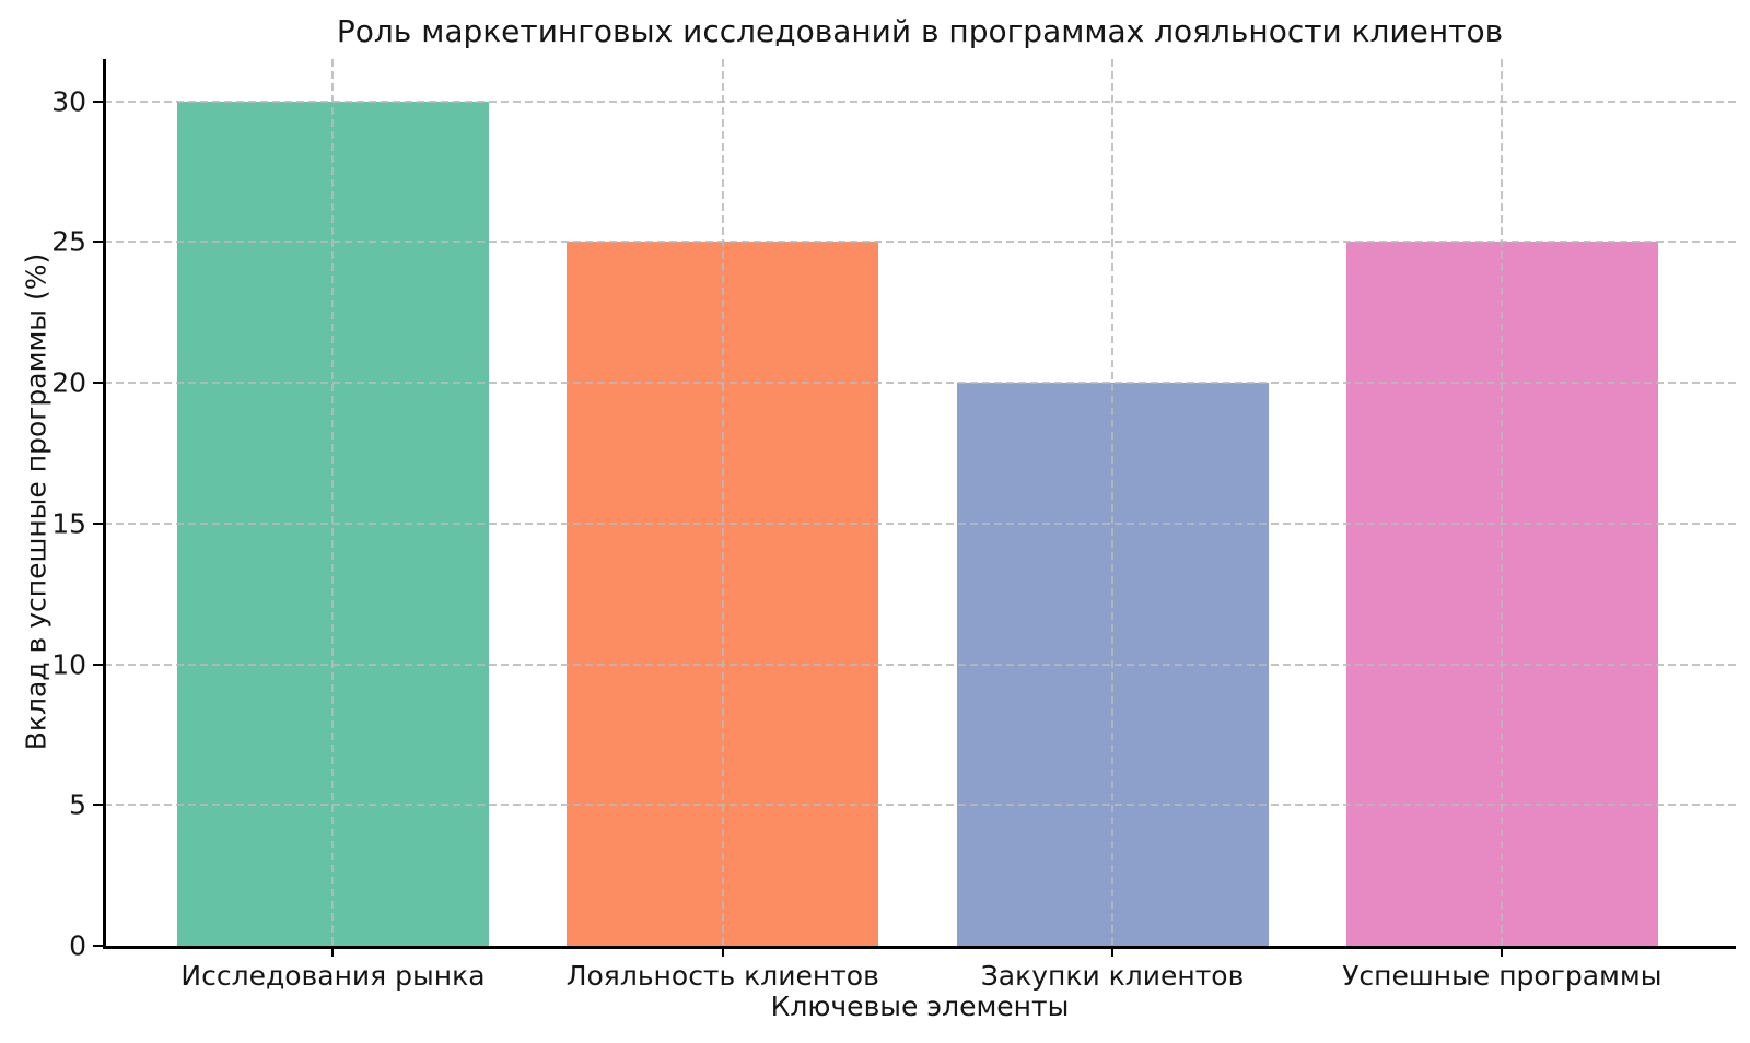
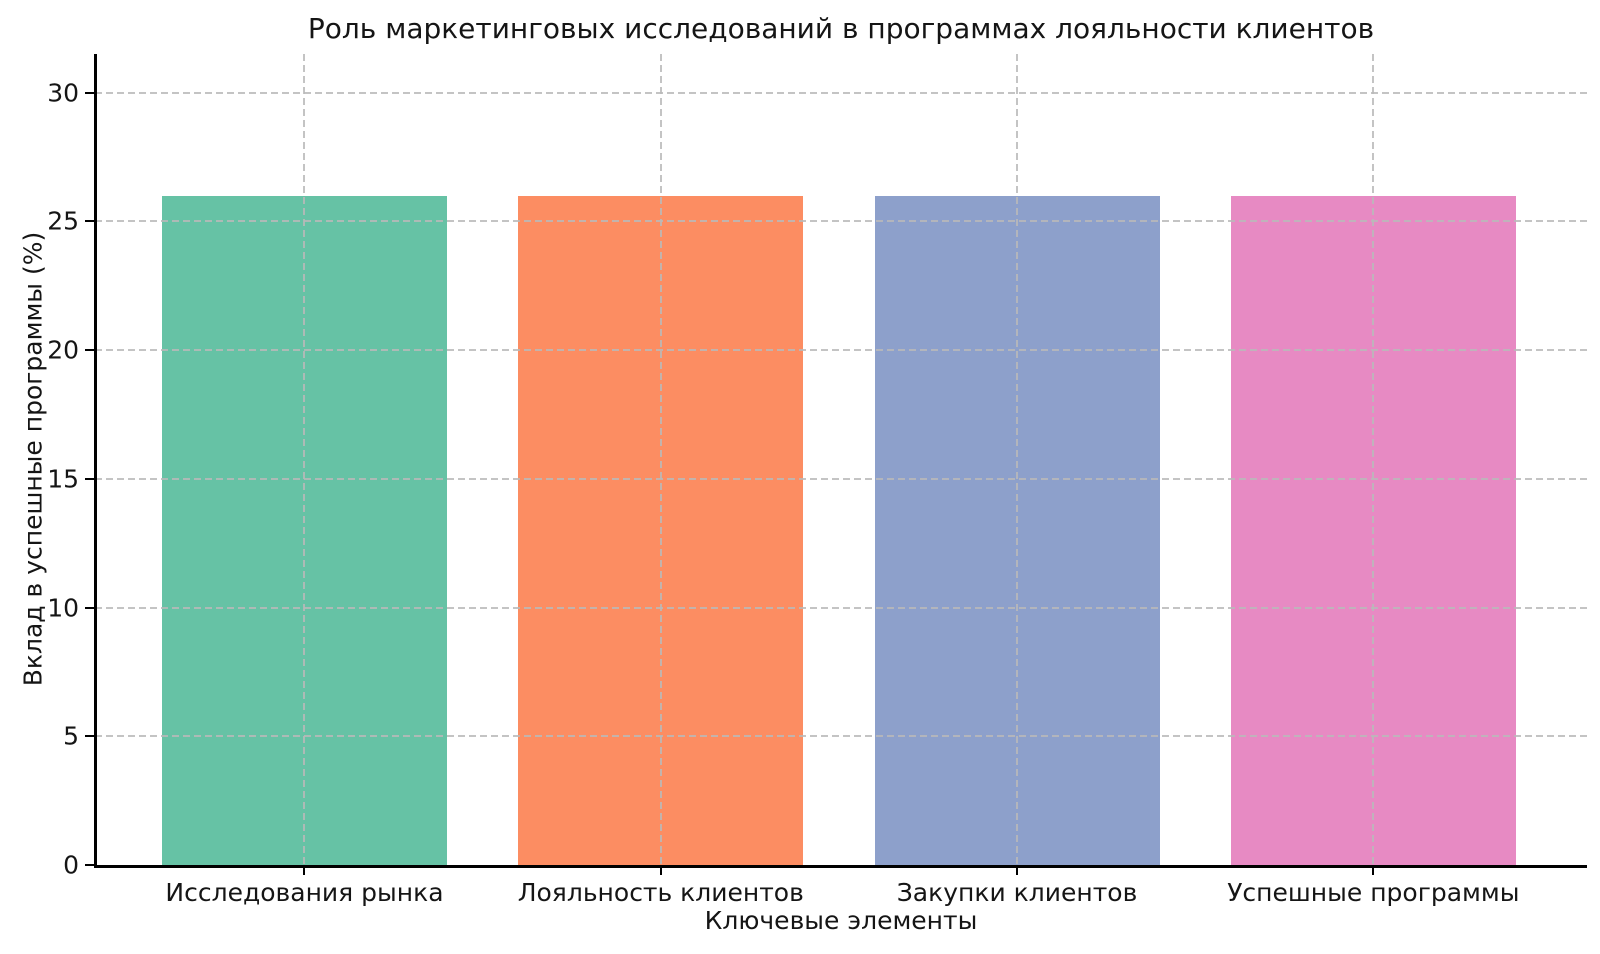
Исследования рынка: 30 -> 26
Лояльность клиентов: 25 -> 26
Закупки клиентов: 20 -> 26
Успешные программы: 25 -> 26
